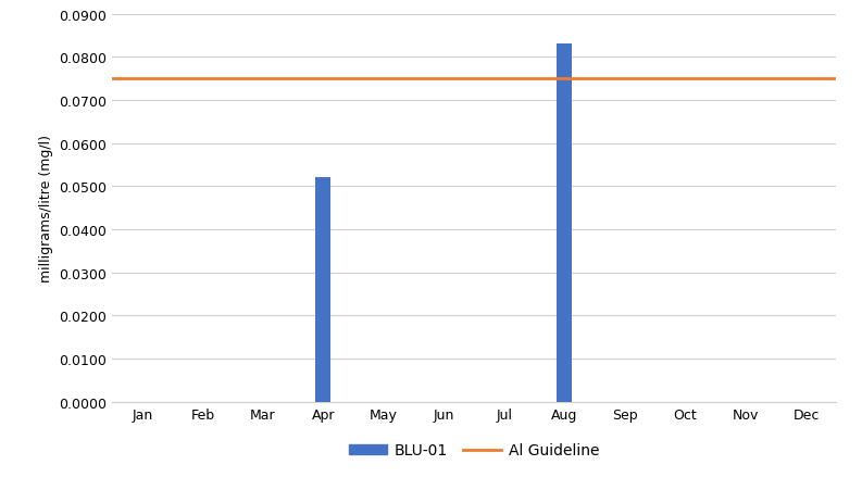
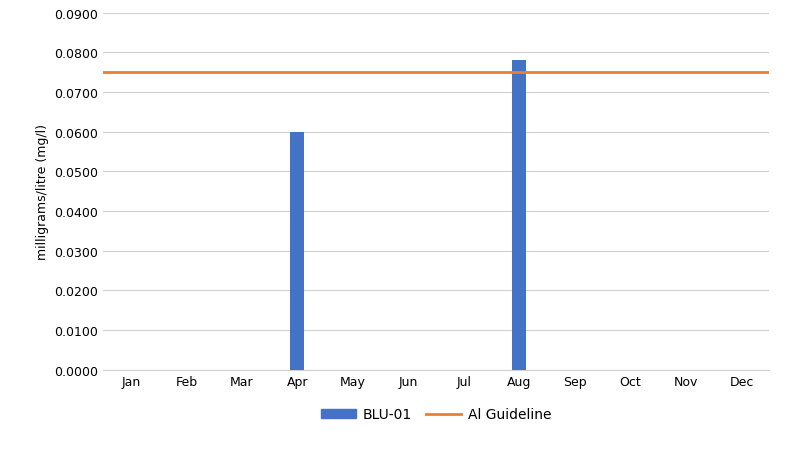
Apr: 0.052 -> 0.060
Aug: 0.083 -> 0.078
